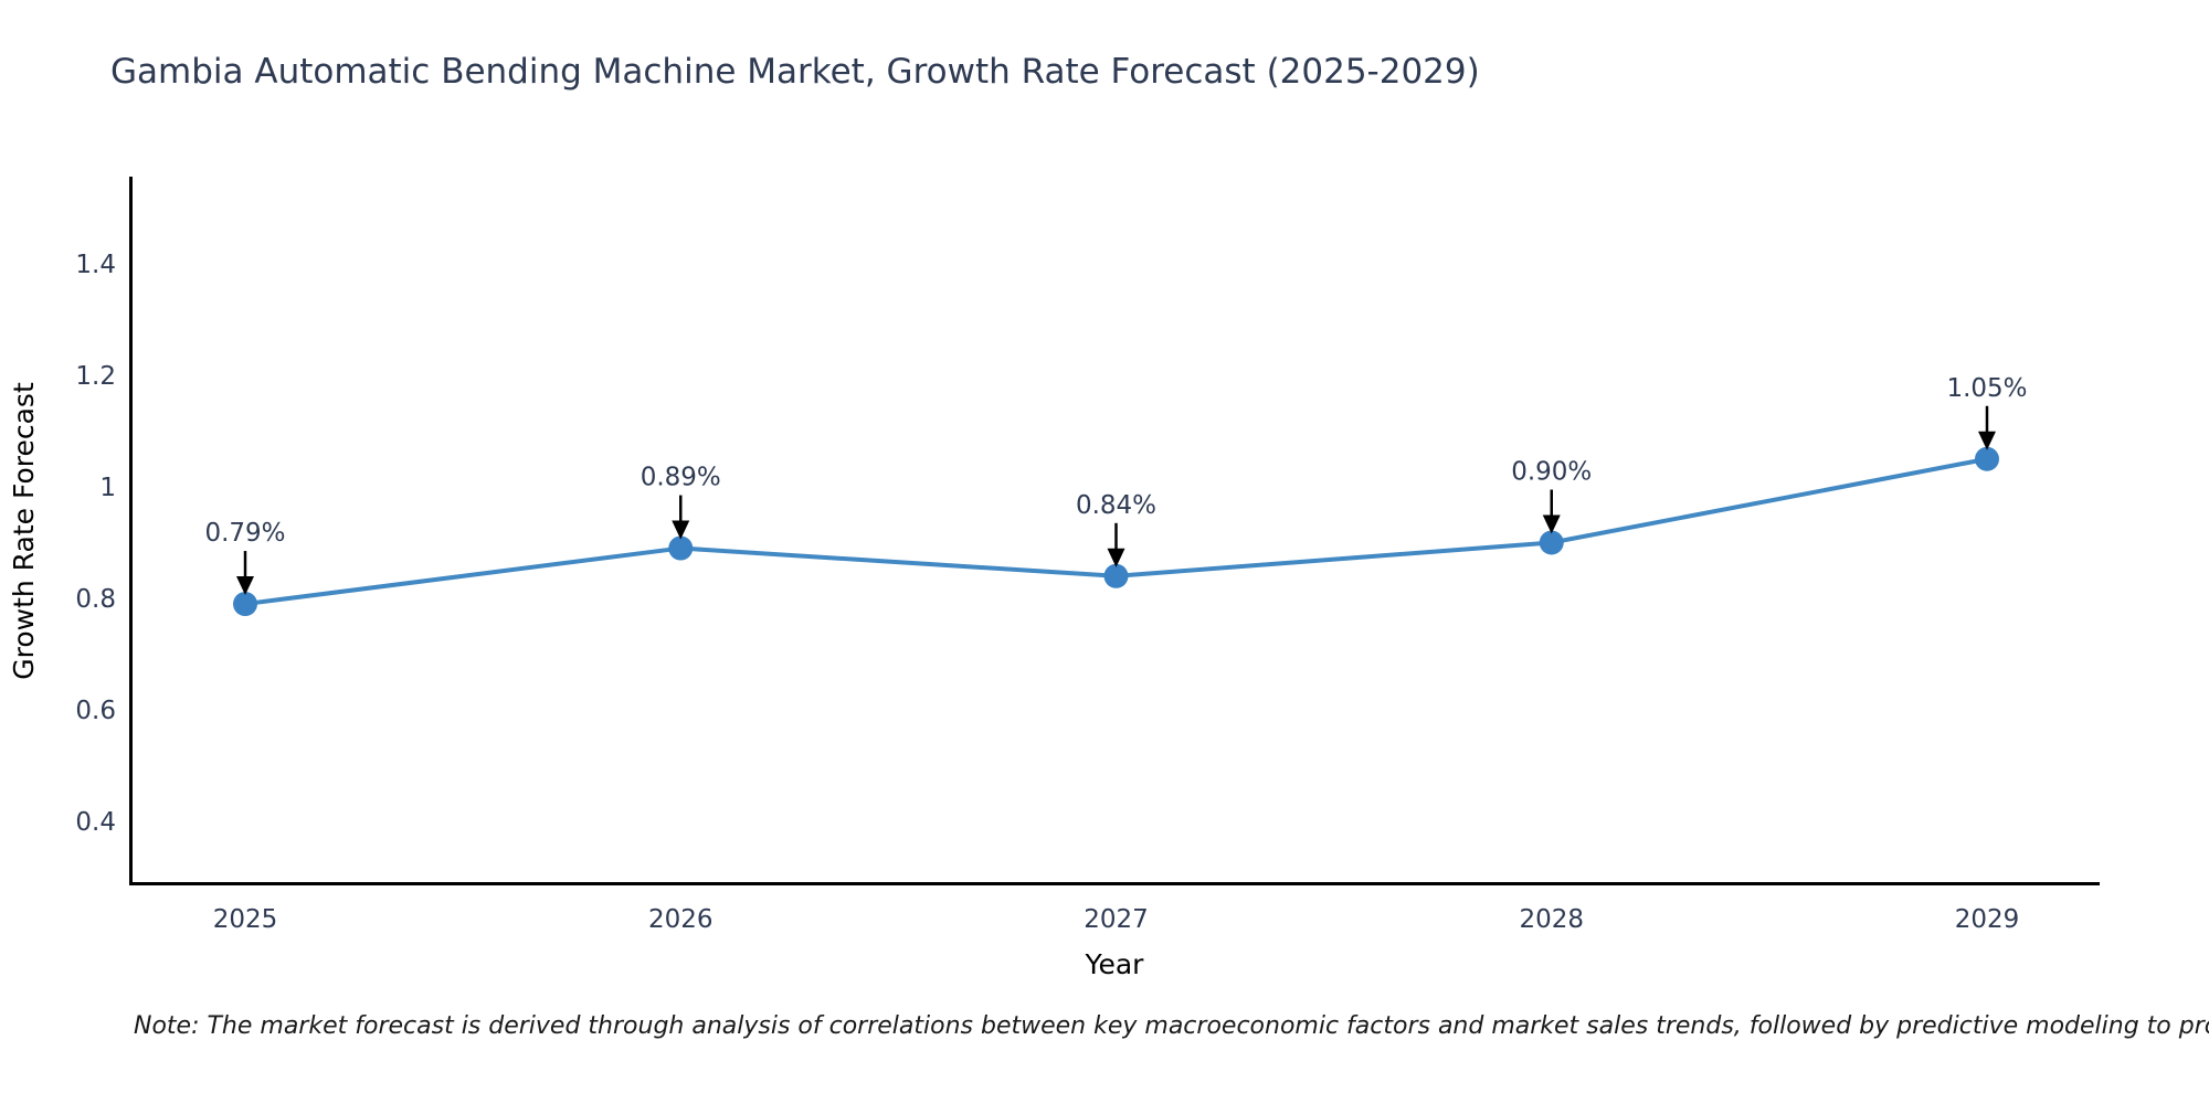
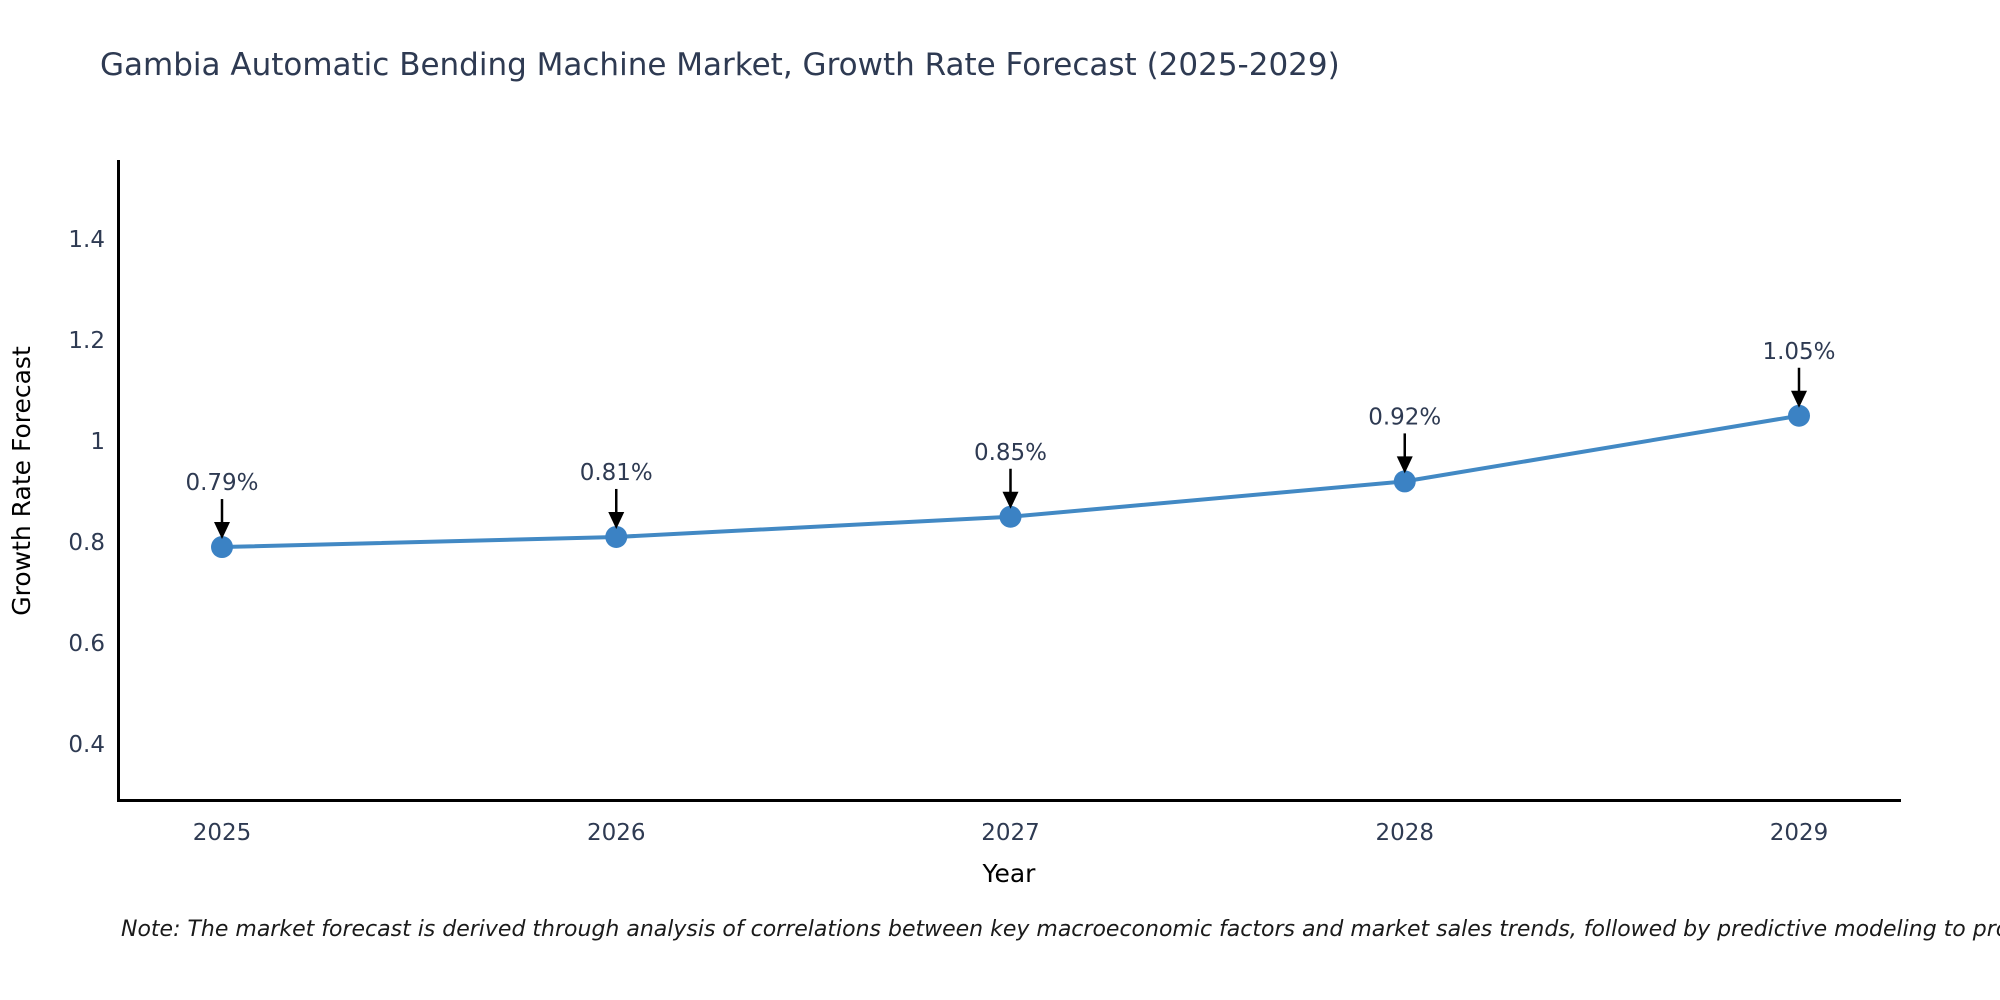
2026: 0.89% -> 0.81%
2027: 0.84% -> 0.85%
2028: 0.90% -> 0.92%
